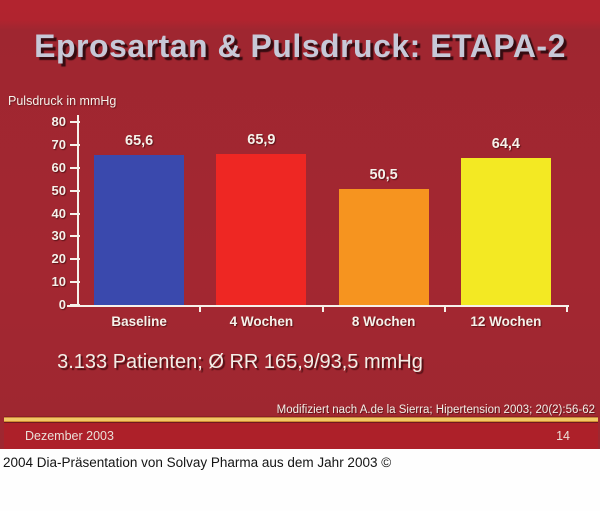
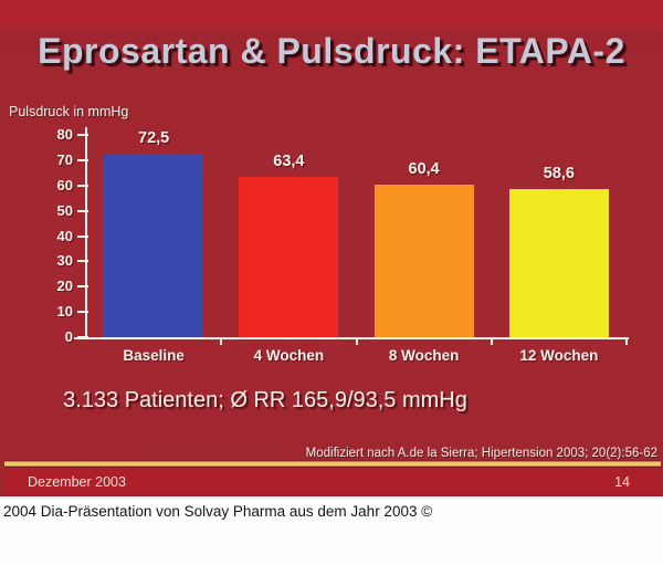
Baseline: 65,6 -> 72,5
4 Wochen: 65,9 -> 63,4
8 Wochen: 50,5 -> 60,4
12 Wochen: 64,4 -> 58,6
